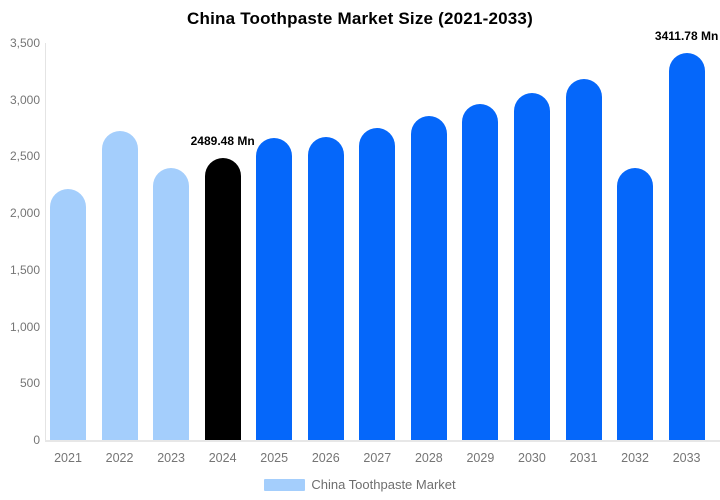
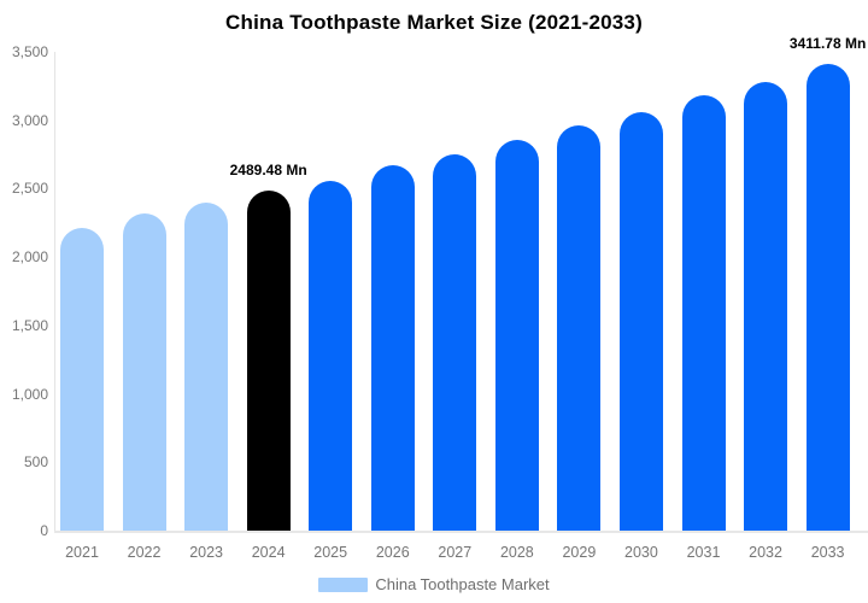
2022: 2720 -> 2320
2025: 2660 -> 2560
2032: 2400 -> 3280
